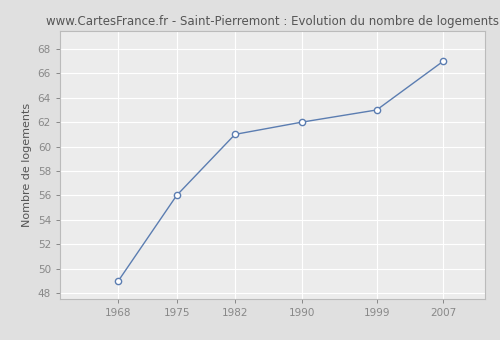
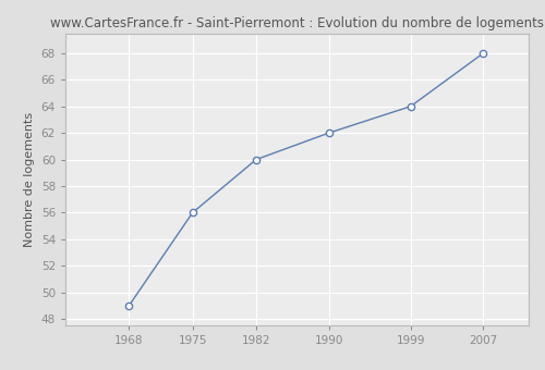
1982: 61 -> 60
1999: 63 -> 64
2007: 67 -> 68
